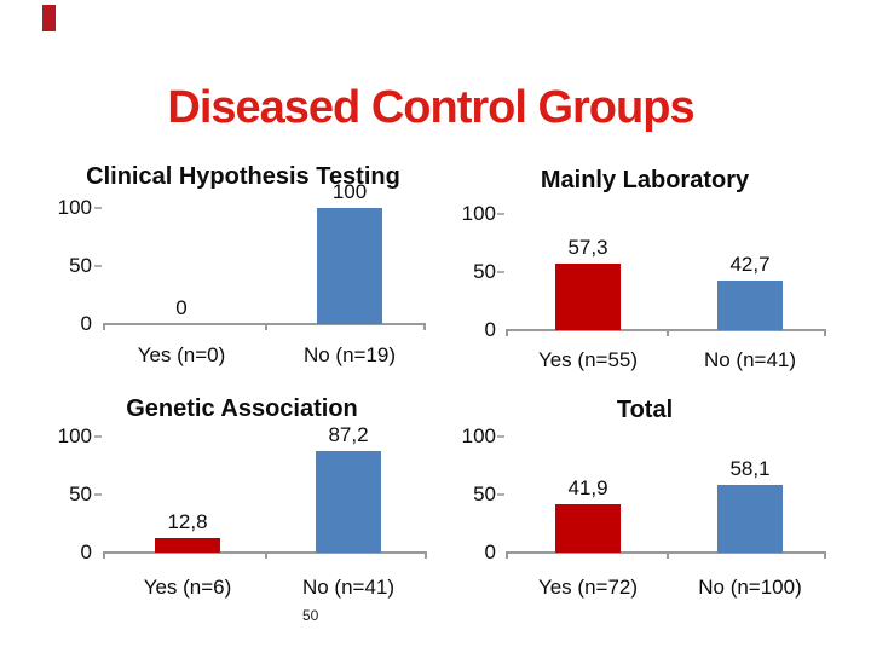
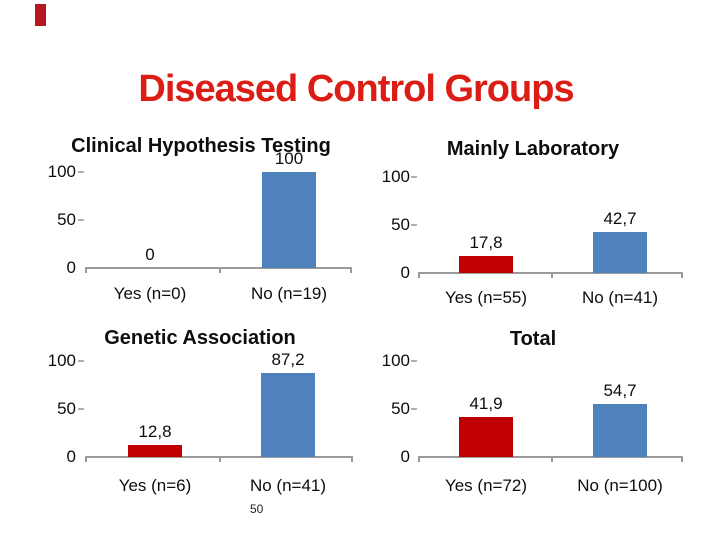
Mainly Laboratory/Yes (n=55): 57,3 -> 17,8
Total/No (n=100): 58,1 -> 54,7
